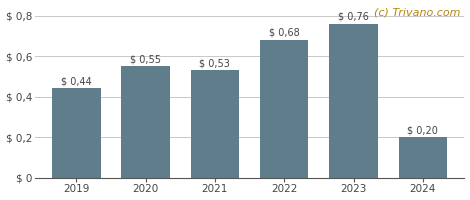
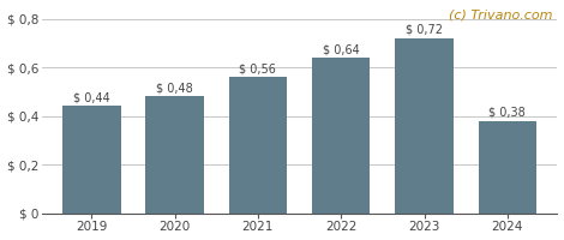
2020: 0,55 -> 0,48
2021: 0,53 -> 0,56
2022: 0,68 -> 0,64
2023: 0,76 -> 0,72
2024: 0,20 -> 0,38
